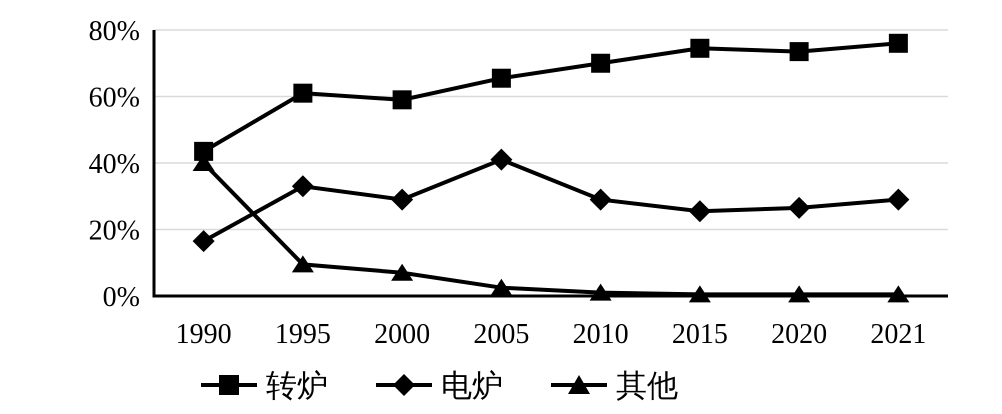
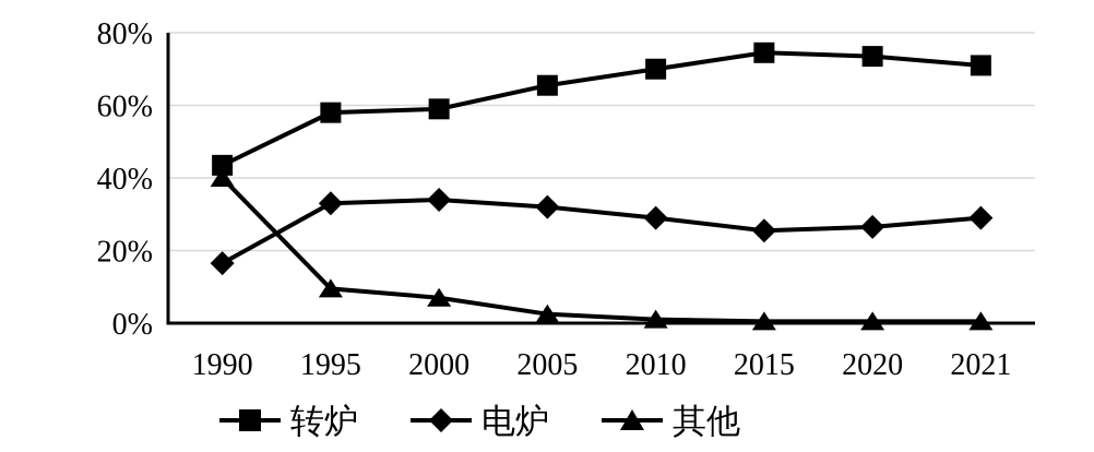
转炉/1995: 61% -> 58%
电炉/2000: 29% -> 34%
电炉/2005: 41% -> 32%
转炉/2021: 76% -> 71%
